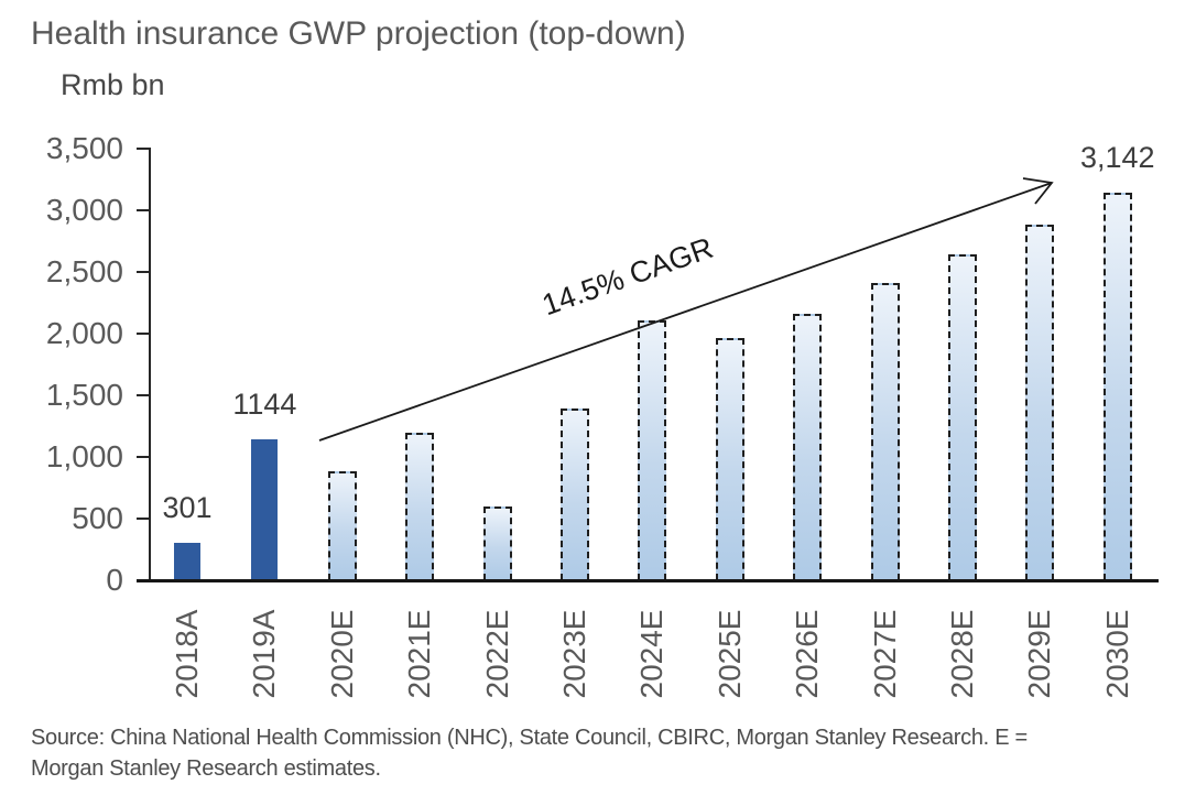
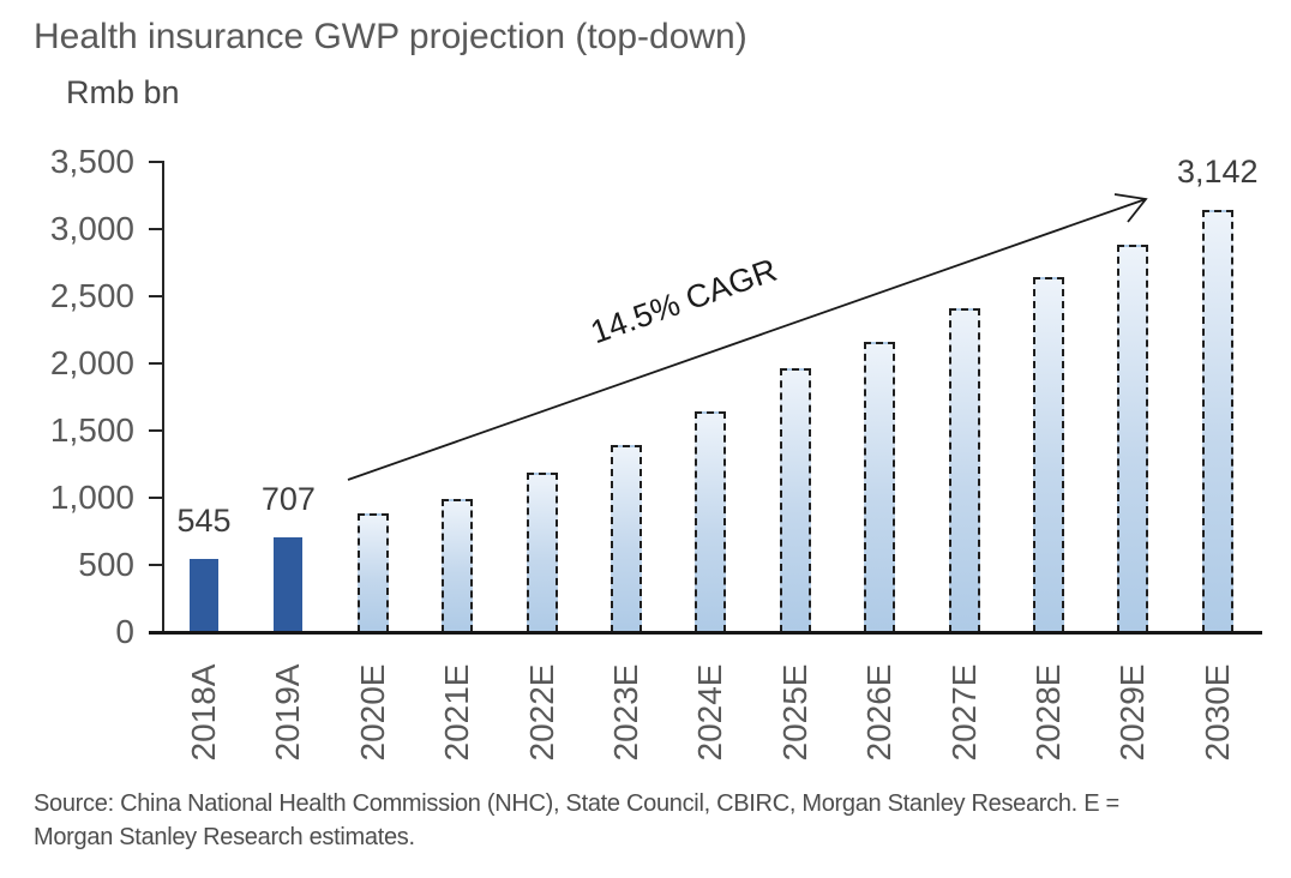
2018A: 301 -> 545
2019A: 1144 -> 707
2021E: 1200 -> 990
2022E: 600 -> 1180
2024E: 2110 -> 1640
